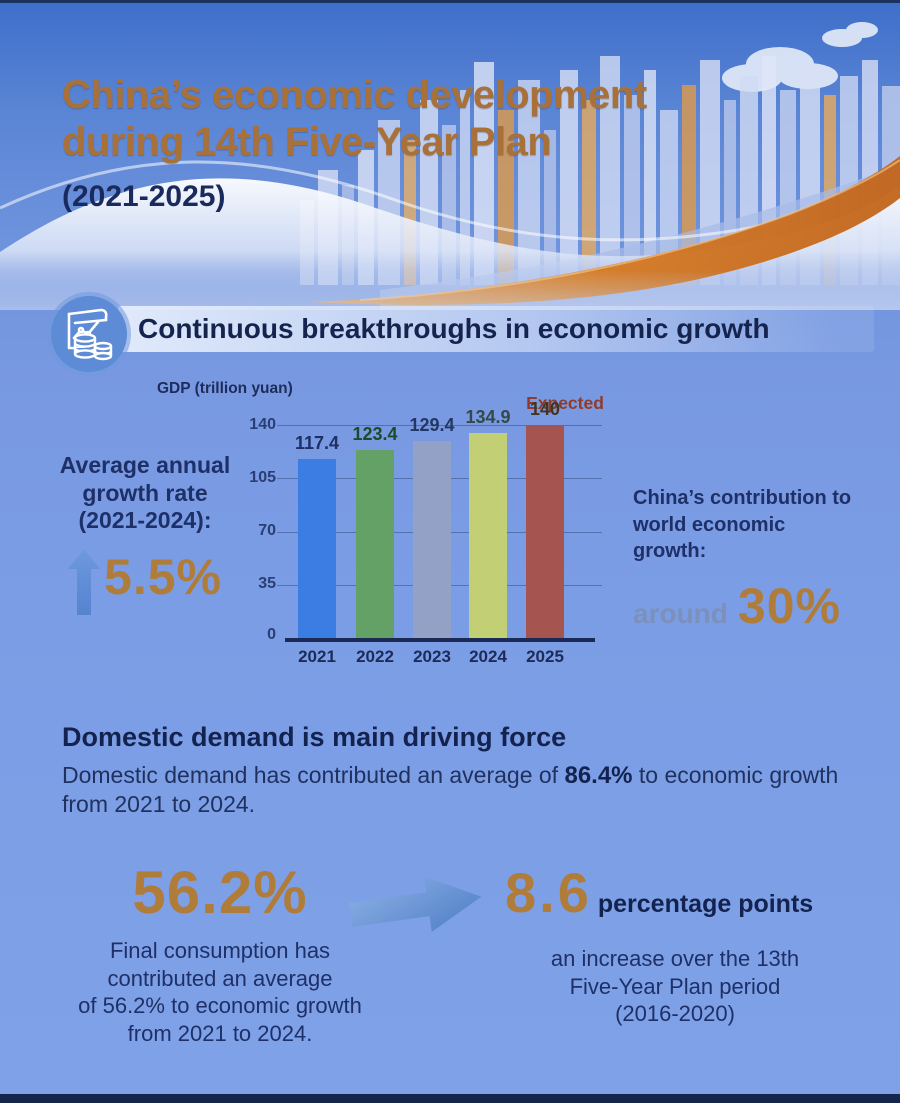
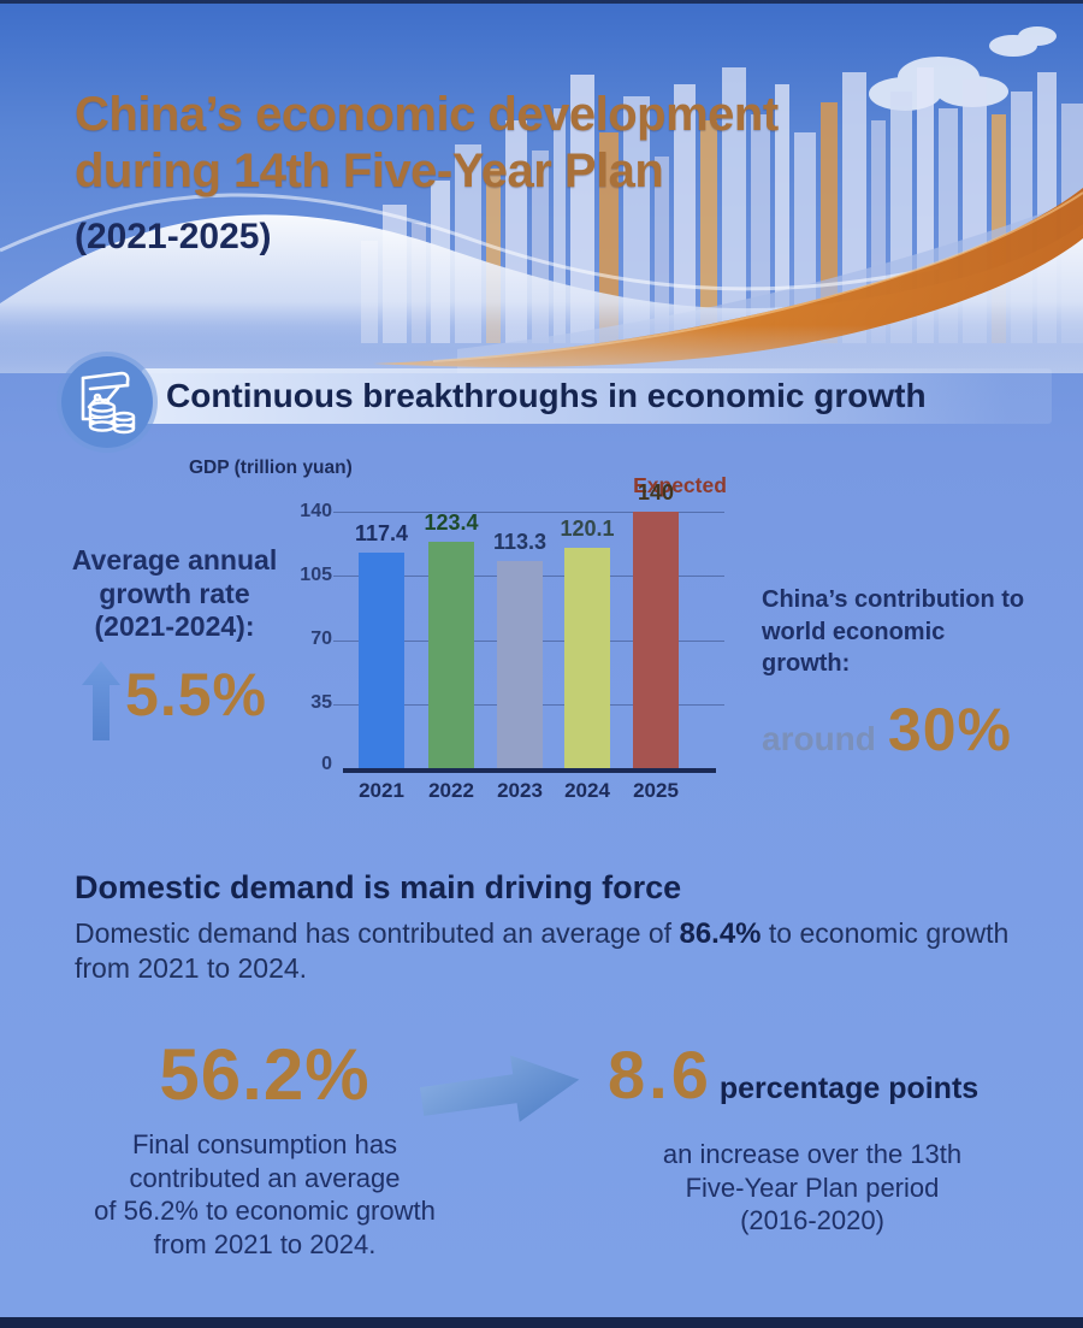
2023: 129.4 -> 113.3
2024: 134.9 -> 120.1
